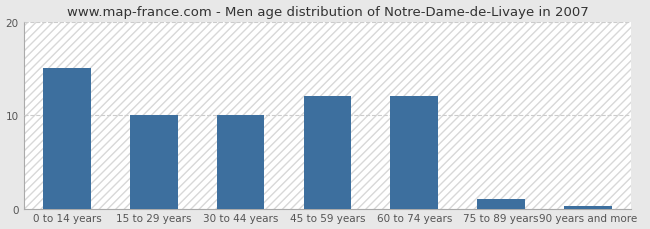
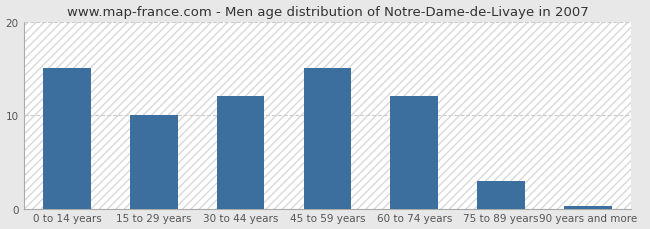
30 to 44 years: 10.0 -> 12.0
45 to 59 years: 12.0 -> 15.0
75 to 89 years: 1.0 -> 3.0
